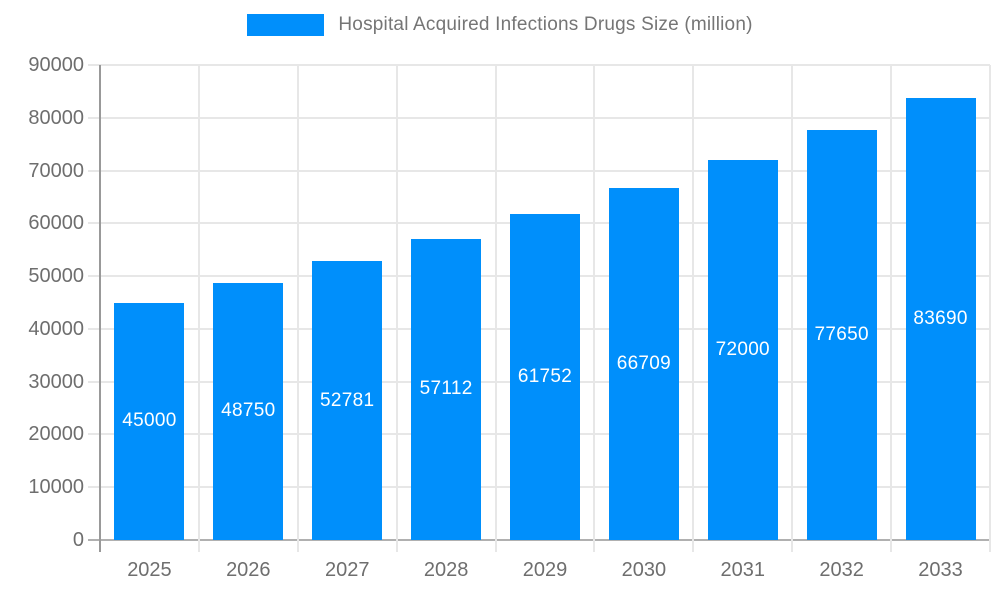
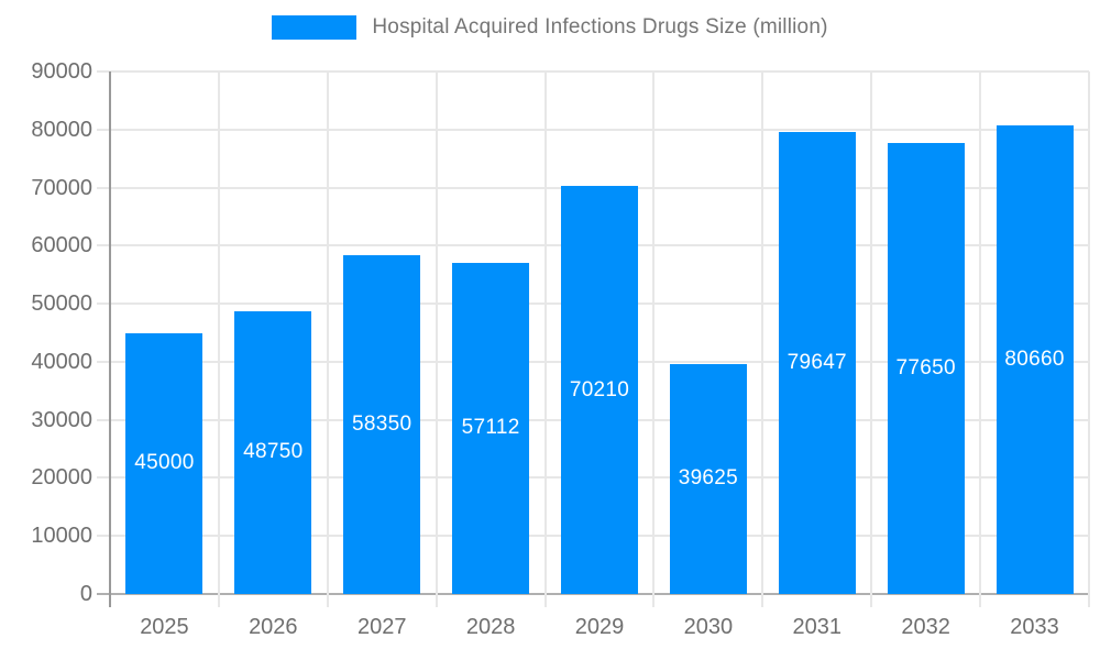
2027: 52781 -> 58350
2029: 61752 -> 70210
2030: 66709 -> 39625
2031: 72000 -> 79647
2033: 83690 -> 80660
